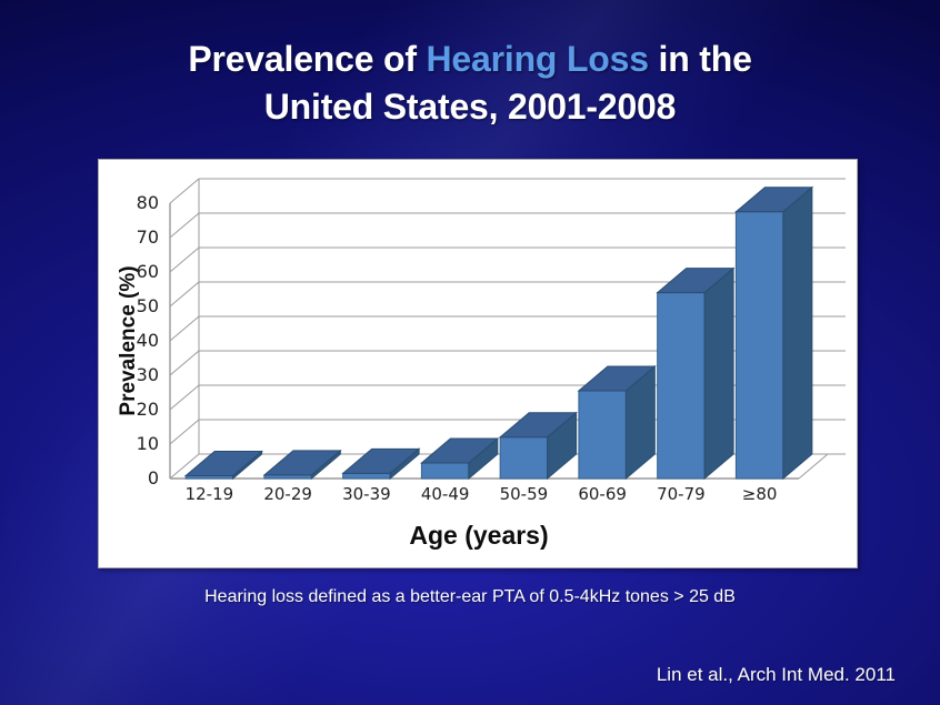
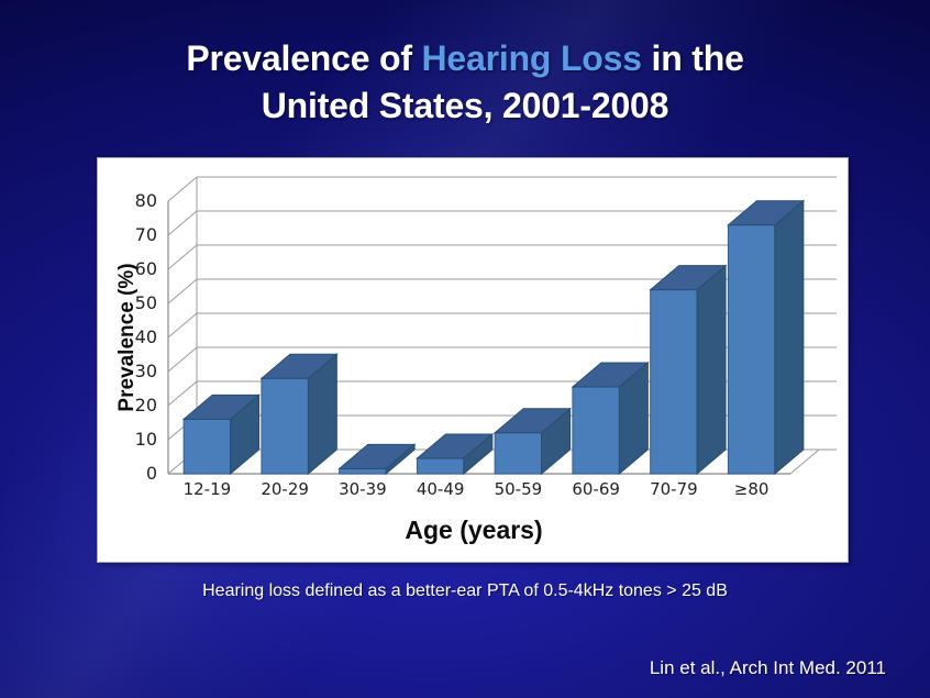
12-19: 1 -> 16
20-29: 1 -> 28
≥80: 78 -> 73
